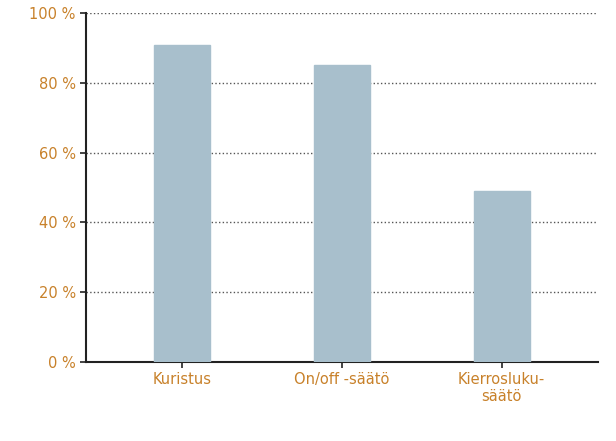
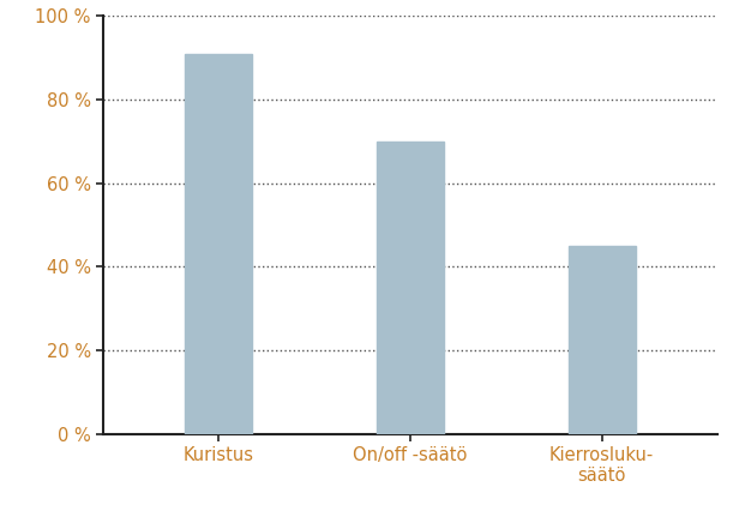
On/off -säätö: 85 % -> 70 %
Kierrosluku- säätö: 49 % -> 45 %
